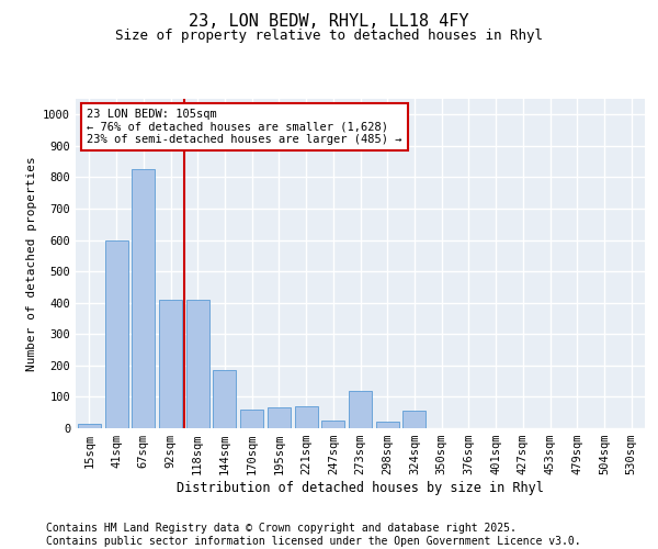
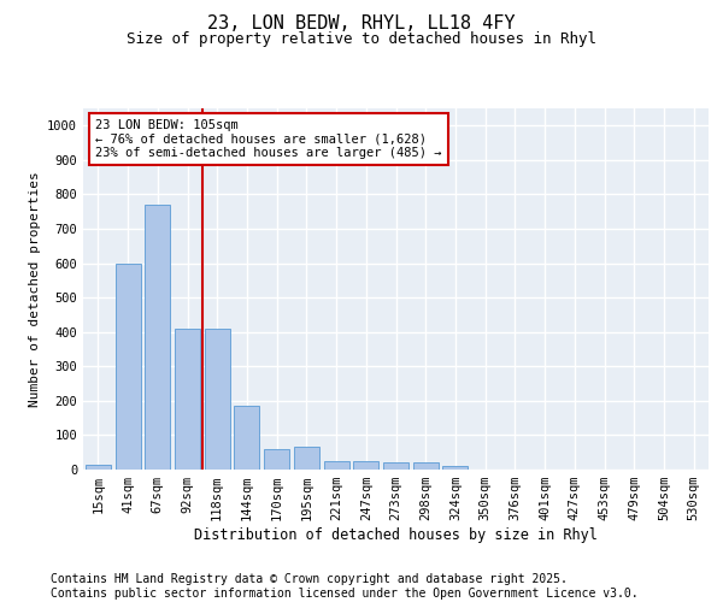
67sqm: 825 -> 770
221sqm: 70 -> 25
273sqm: 120 -> 20
324sqm: 55 -> 10
